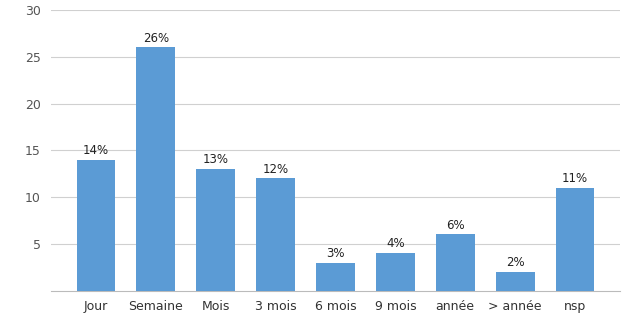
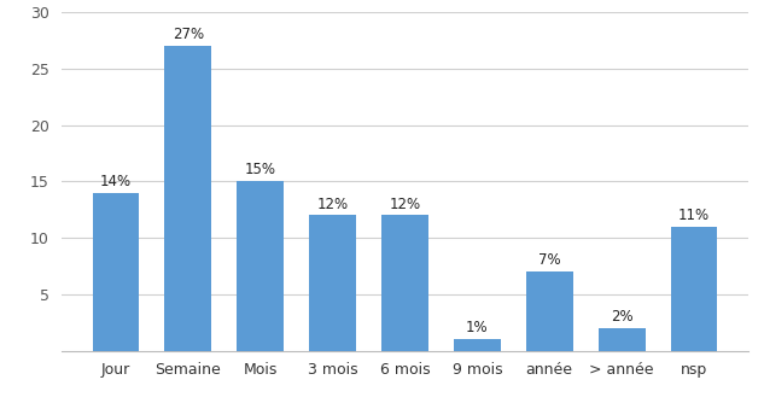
Semaine: 26% -> 27%
Mois: 13% -> 15%
6 mois: 3% -> 12%
9 mois: 4% -> 1%
année: 6% -> 7%
